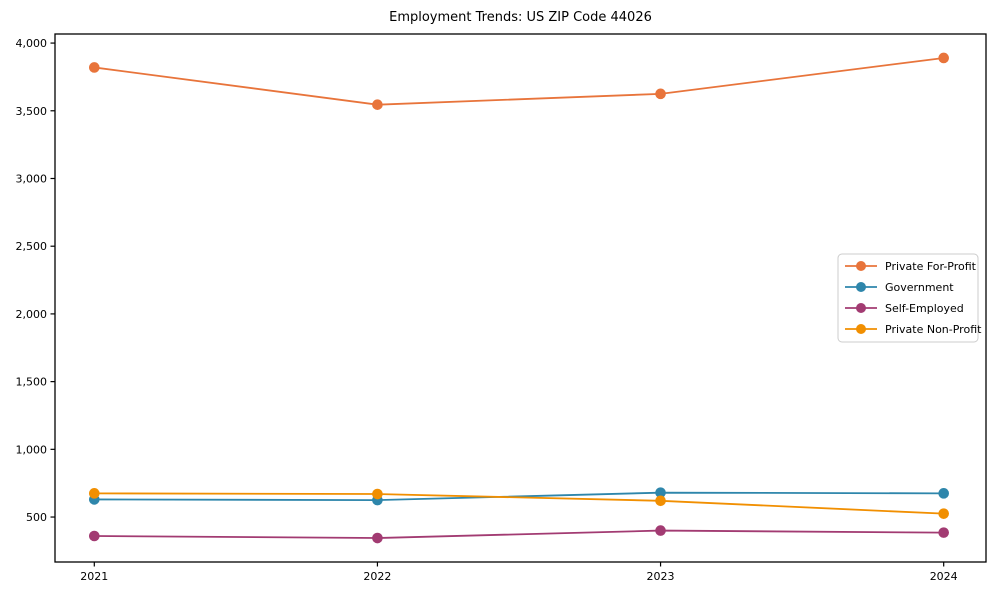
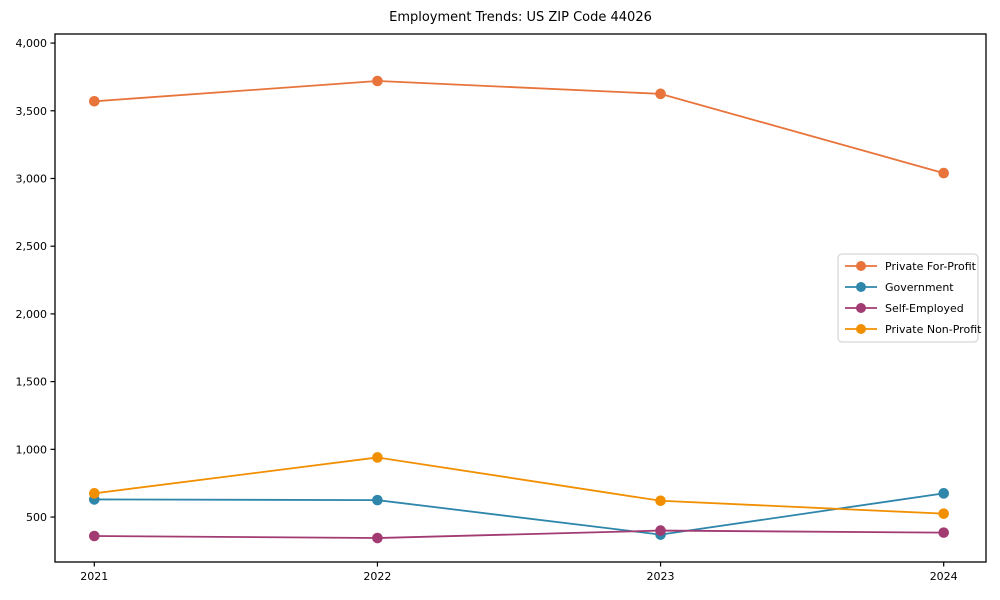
Private For-Profit/2021: 3820 -> 3570
Private For-Profit/2022: 3540 -> 3720
Private Non-Profit/2022: 670 -> 940
Government/2023: 680 -> 370
Private For-Profit/2024: 3890 -> 3040
